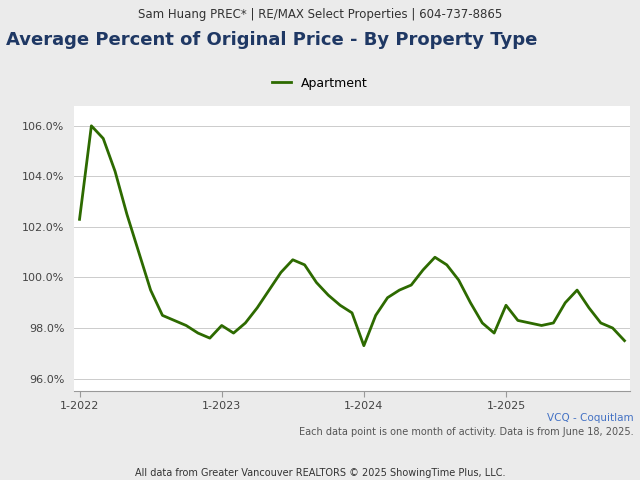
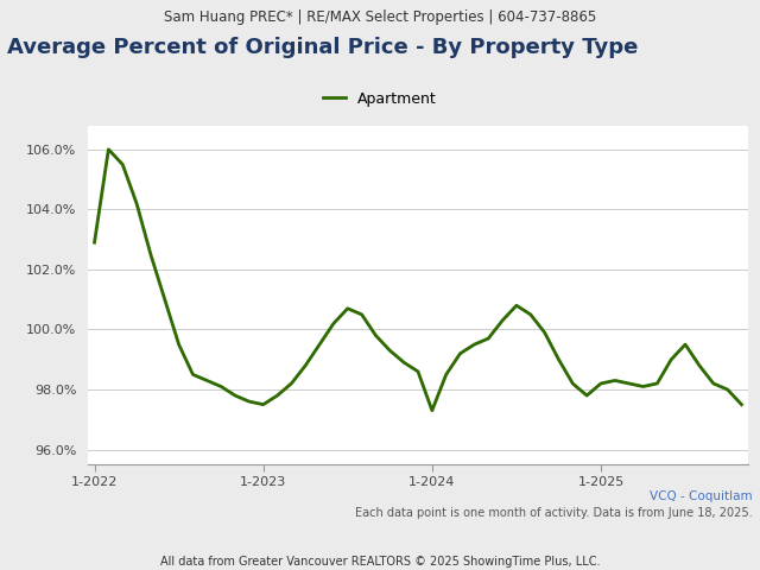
1-2022: 102.3% -> 102.9%
1-2023: 98.1% -> 97.5%
1-2025: 98.9% -> 98.2%
